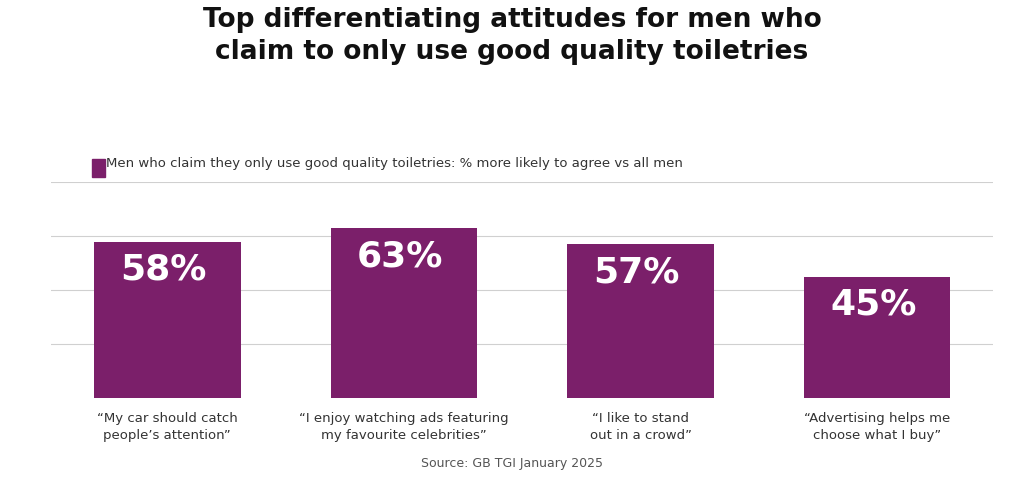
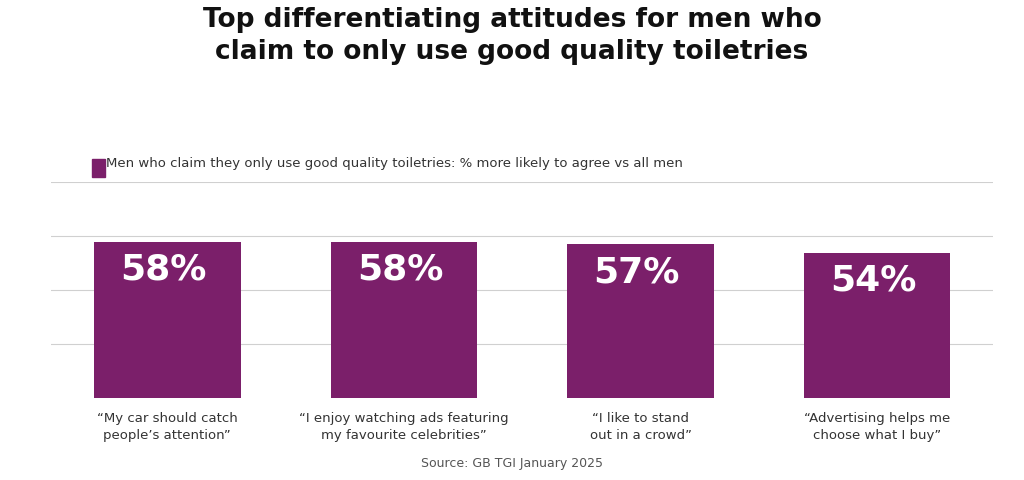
“I enjoy watching ads featuring my favourite celebrities”: 63% -> 58%
“Advertising helps me choose what I buy”: 45% -> 54%
